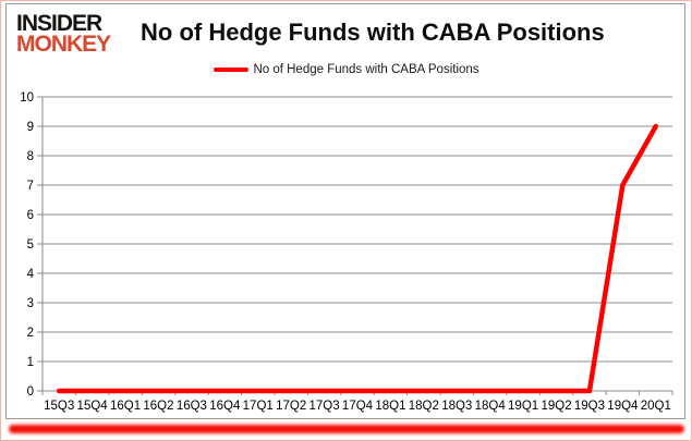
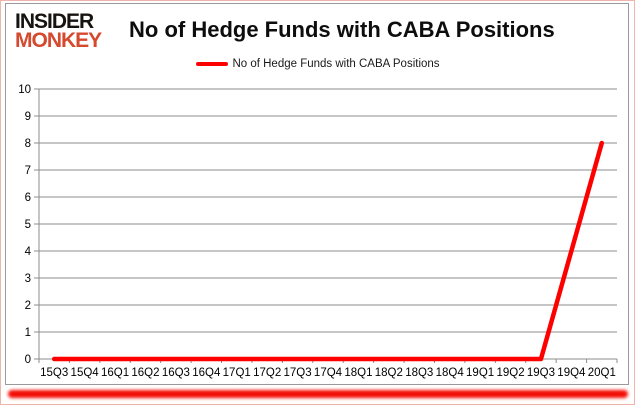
19Q4: 7 -> 4
20Q1: 9 -> 8
